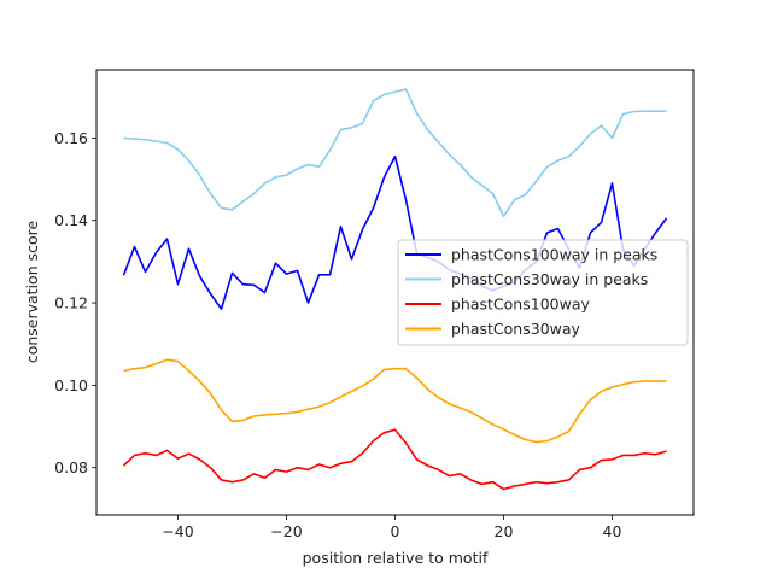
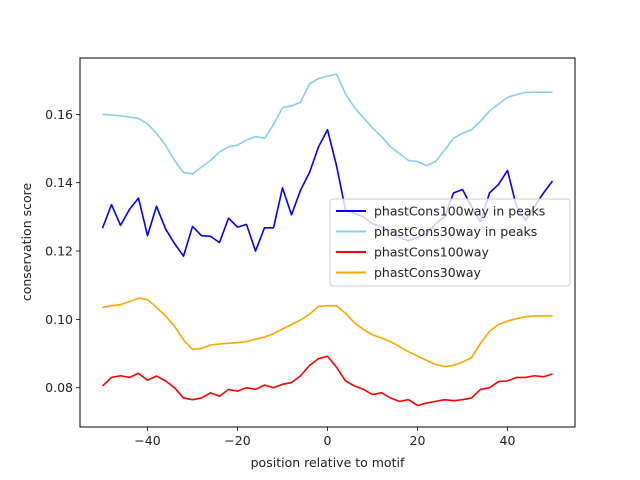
phastCons30way in peaks/20: 0.141 -> 0.146
phastCons100way in peaks/40: 0.149 -> 0.144
phastCons30way in peaks/40: 0.160 -> 0.165
